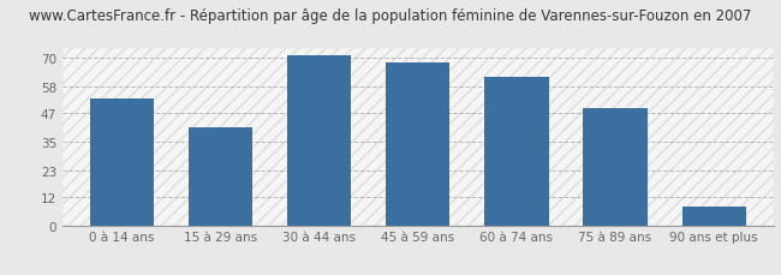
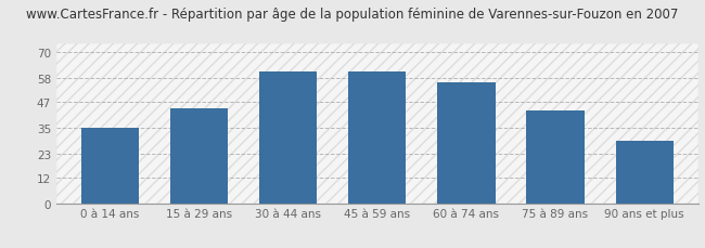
0 à 14 ans: 53 -> 35
15 à 29 ans: 41 -> 44
30 à 44 ans: 71 -> 61
45 à 59 ans: 68 -> 61
60 à 74 ans: 62 -> 56
75 à 89 ans: 49 -> 43
90 ans et plus: 8 -> 29
